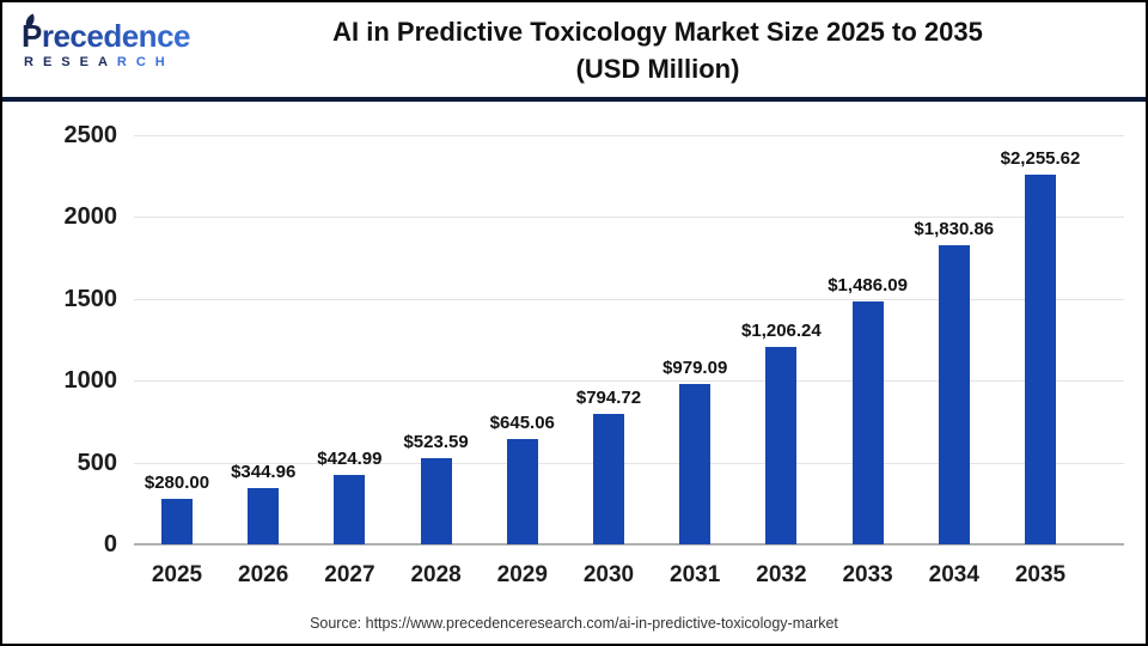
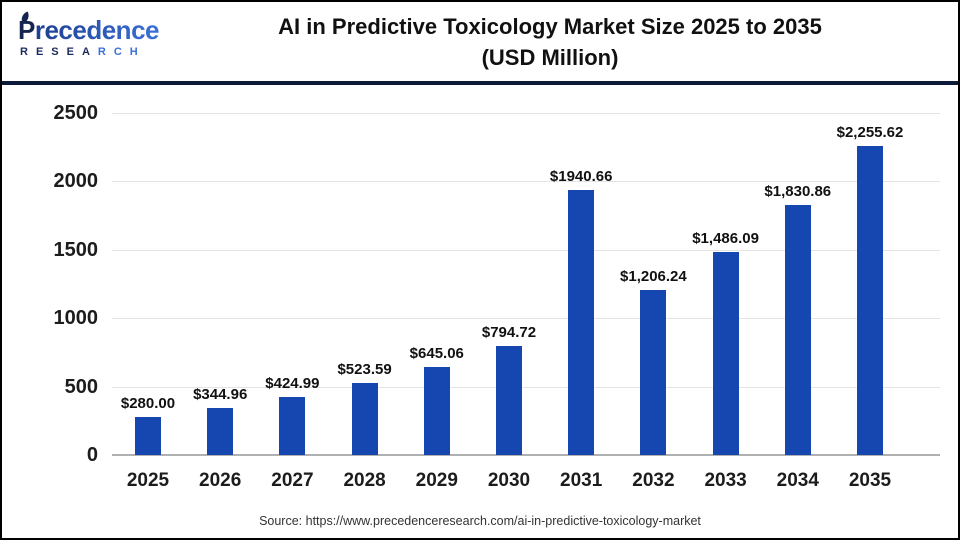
2031: $979.09 -> $1940.66
